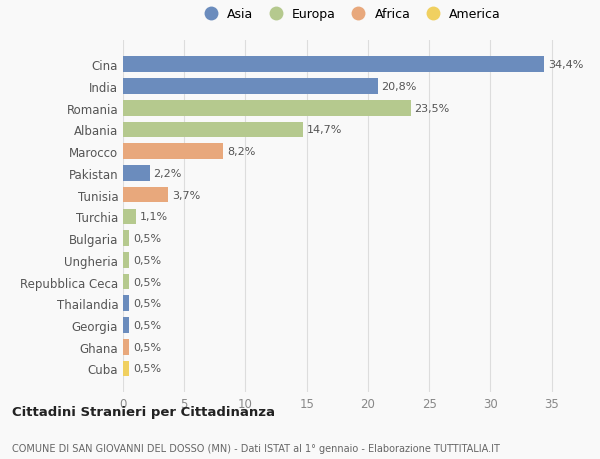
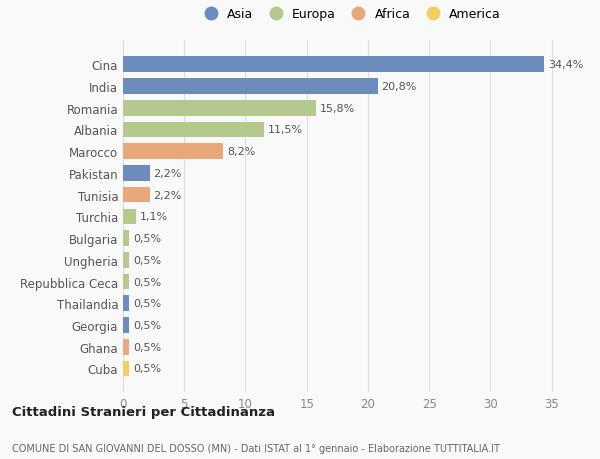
Romania: 23,5% -> 15,8%
Albania: 14,7% -> 11,5%
Tunisia: 3,7% -> 2,2%
